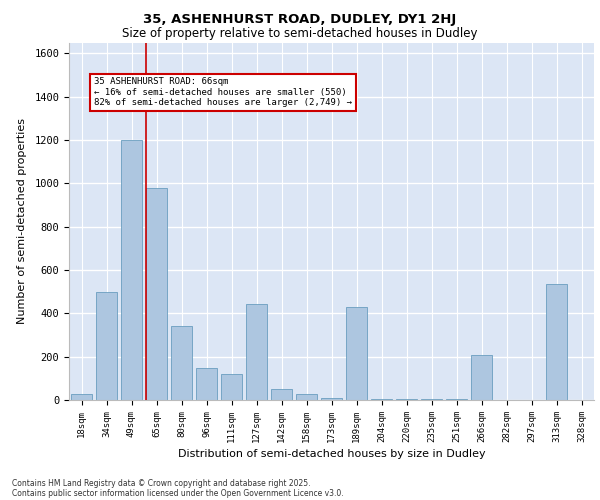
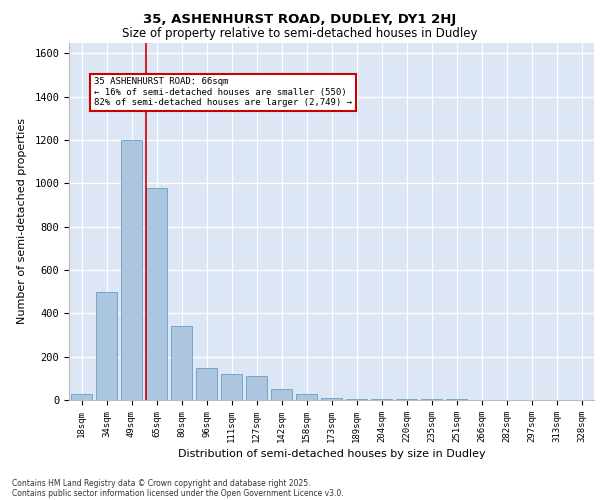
127sqm: 445 -> 110
189sqm: 430 -> 5
266sqm: 210 -> 2
313sqm: 535 -> 1
